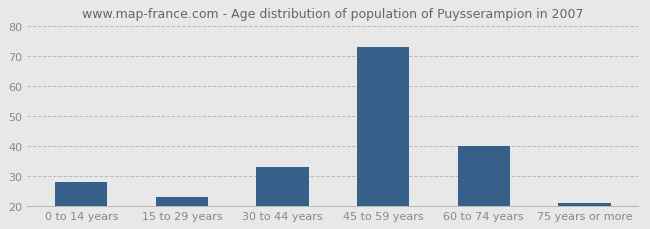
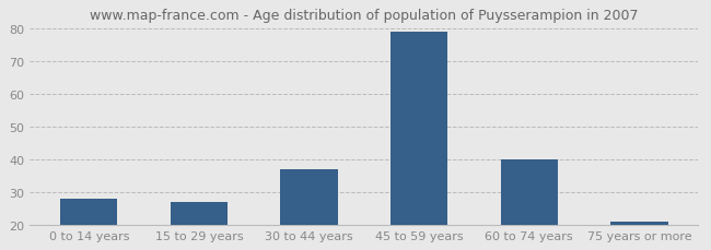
15 to 29 years: 23 -> 27
30 to 44 years: 33 -> 37
45 to 59 years: 73 -> 79
